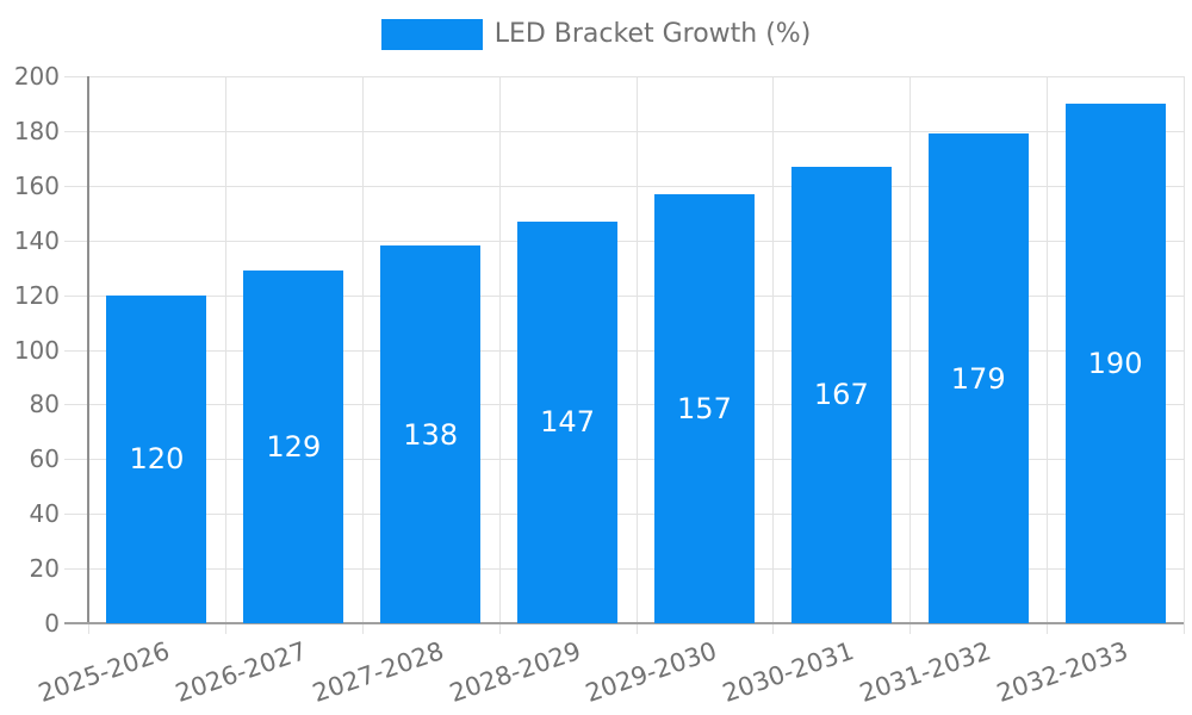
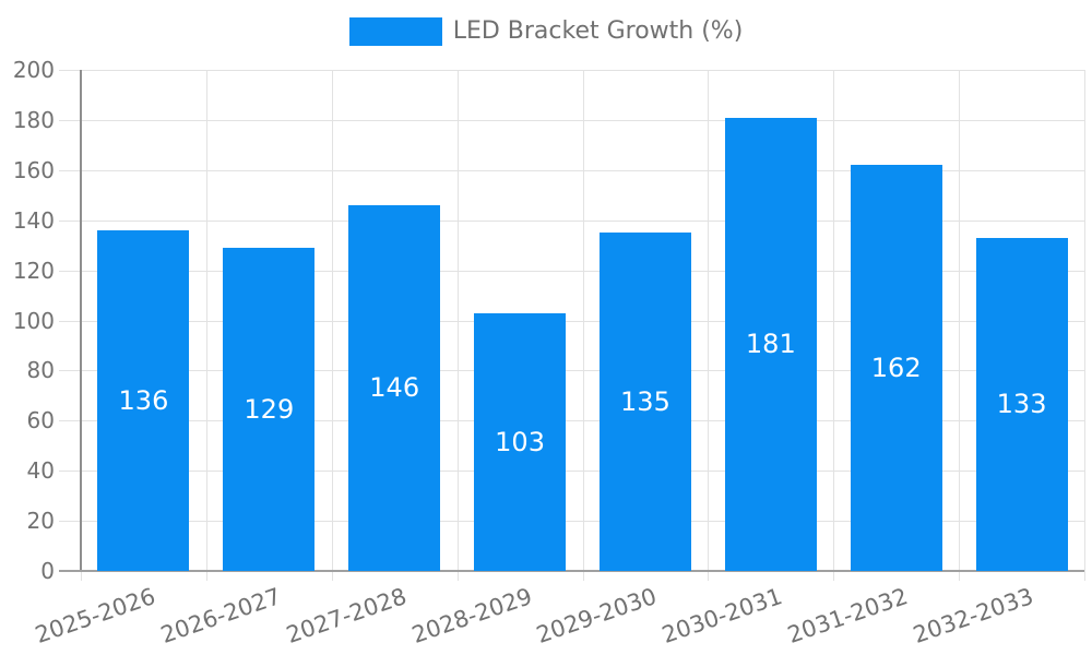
2025-2026: 120 -> 136
2027-2028: 138 -> 146
2028-2029: 147 -> 103
2029-2030: 157 -> 135
2030-2031: 167 -> 181
2031-2032: 179 -> 162
2032-2033: 190 -> 133
